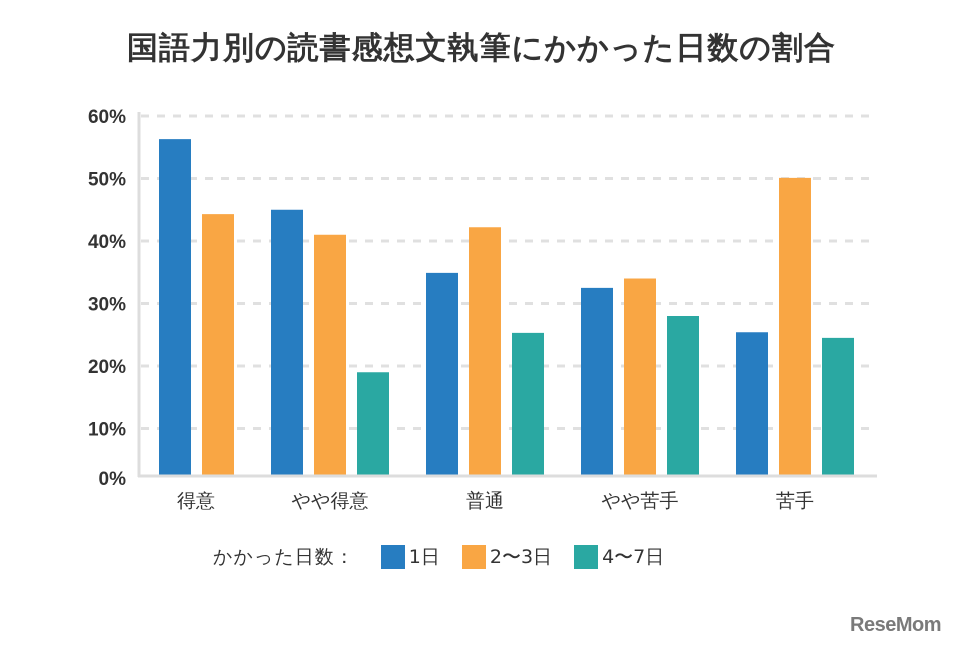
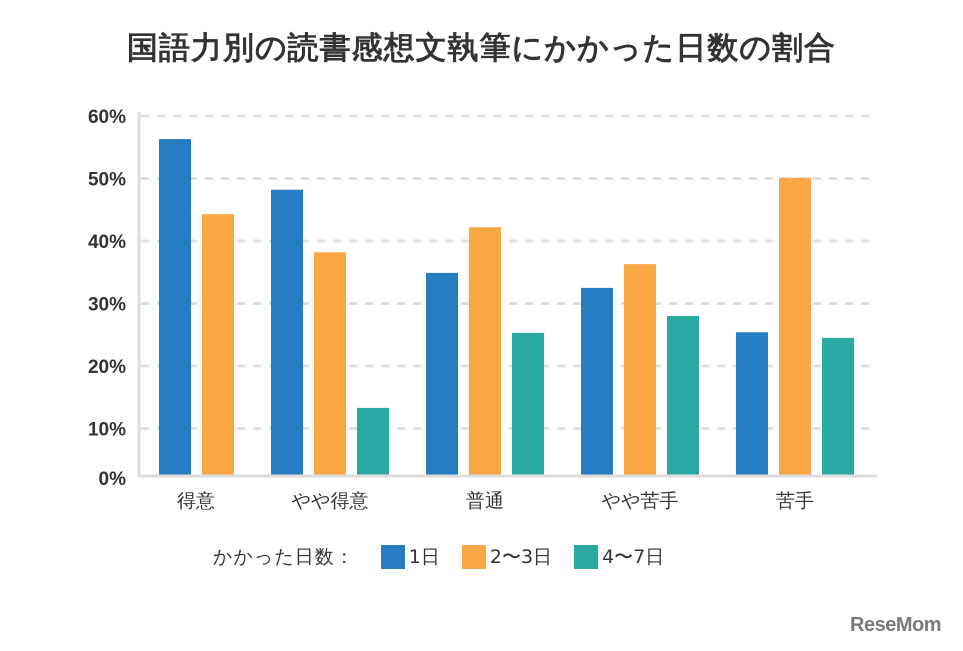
1日/やや得意: 45% -> 48%
2〜3日/やや得意: 41% -> 38%
4〜7日/やや得意: 19% -> 13%
2〜3日/やや苦手: 34% -> 36%
